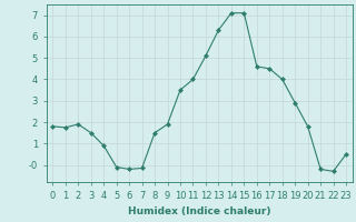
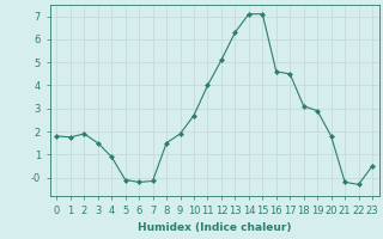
10: 3.5 -> 2.7
18: 4.0 -> 3.1
